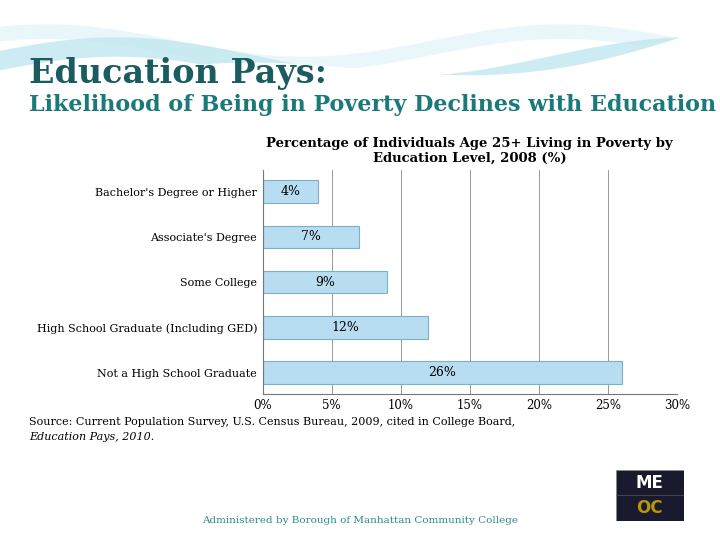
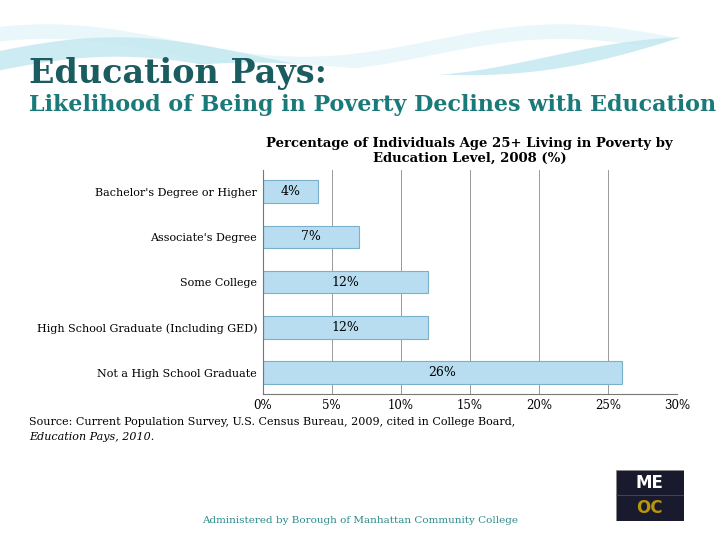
Some College: 9% -> 12%
